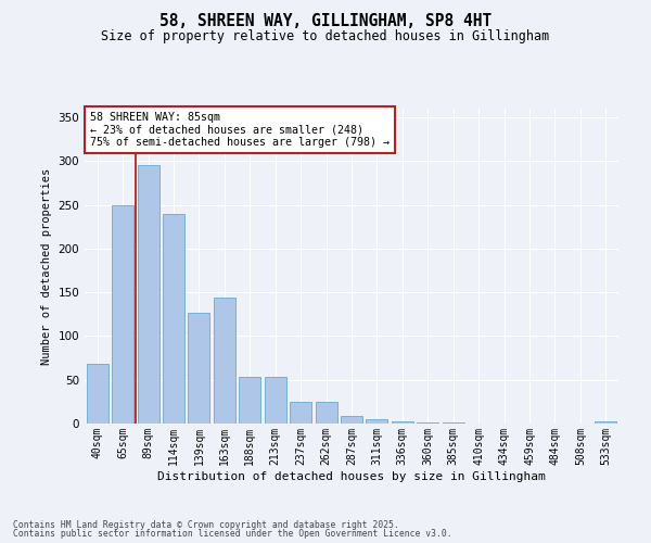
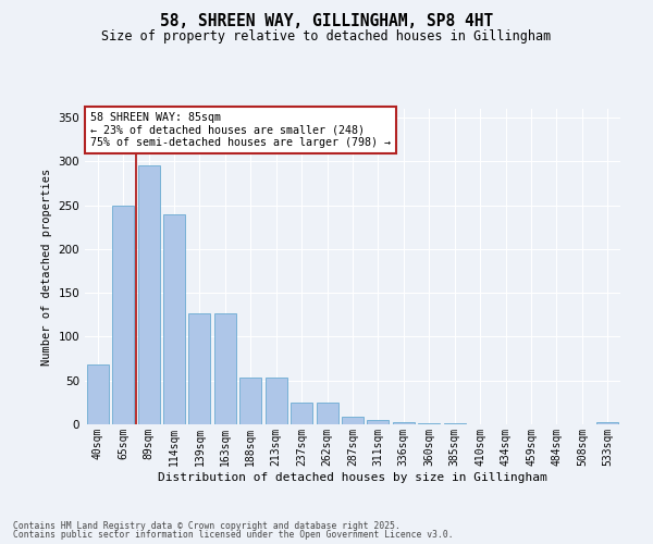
163sqm: 144 -> 127
